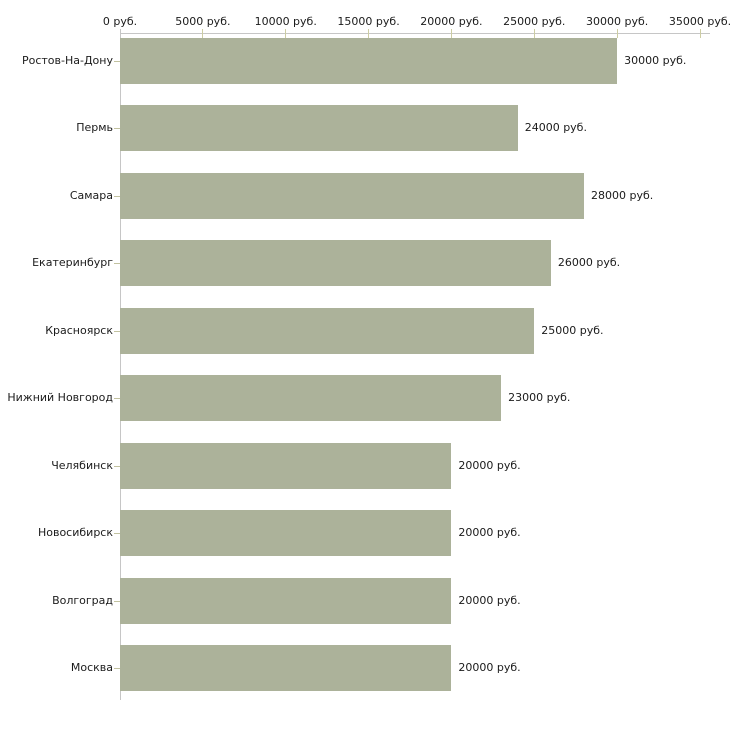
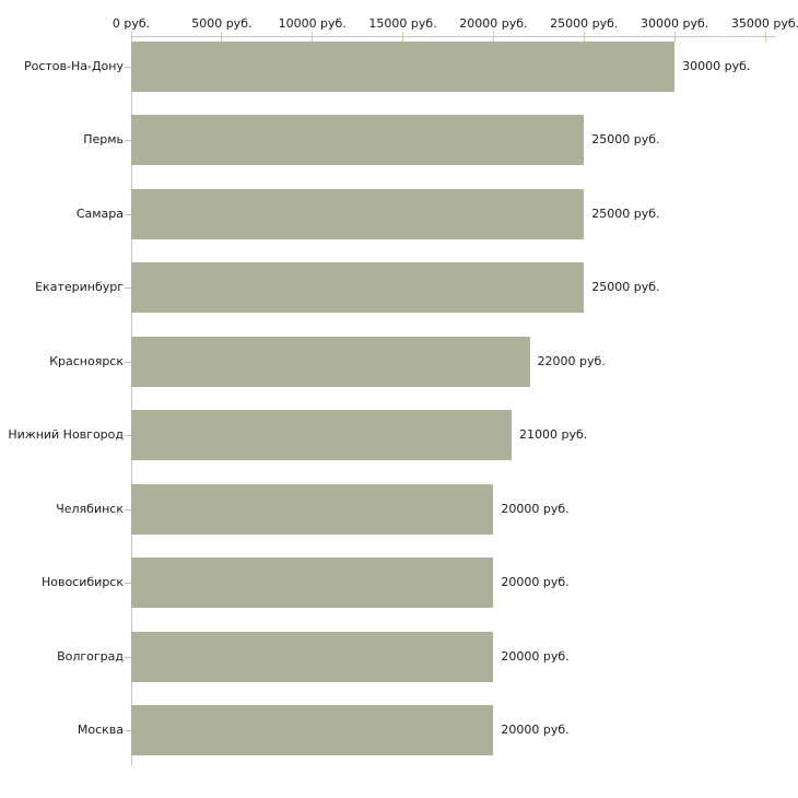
Пермь: 24000 -> 25000
Самара: 28000 -> 25000
Екатеринбург: 26000 -> 25000
Красноярск: 25000 -> 22000
Нижний Новгород: 23000 -> 21000
